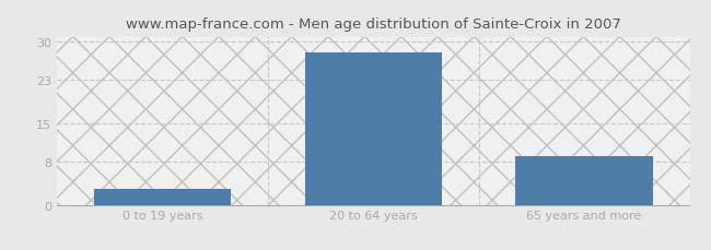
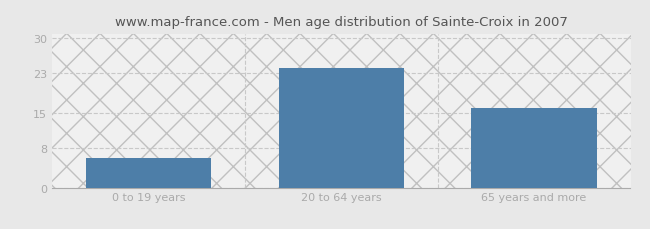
0 to 19 years: 3 -> 6
20 to 64 years: 28 -> 24
65 years and more: 9 -> 16
